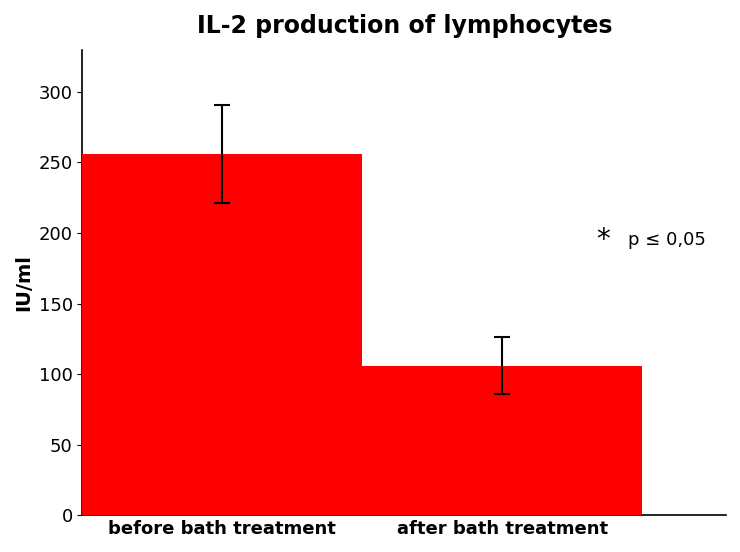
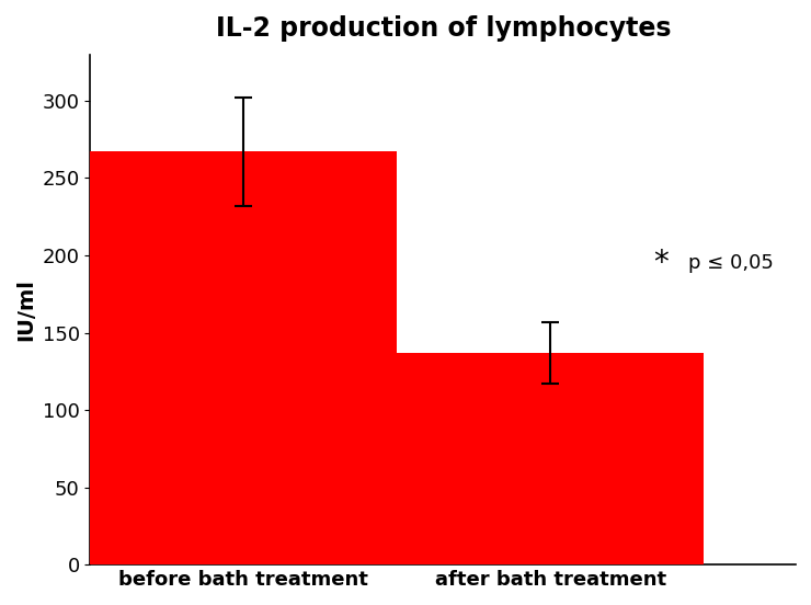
before bath treatment: 256 -> 267
after bath treatment: 106 -> 137
